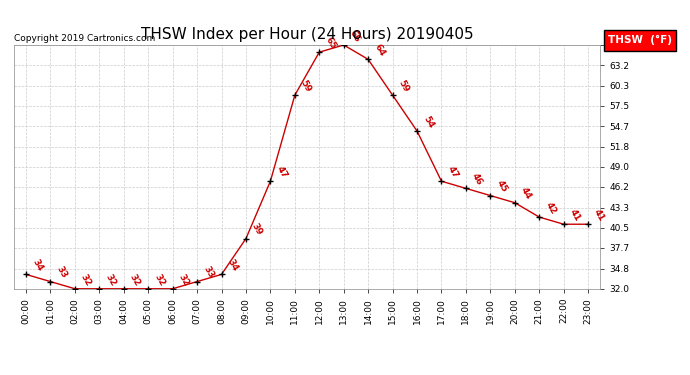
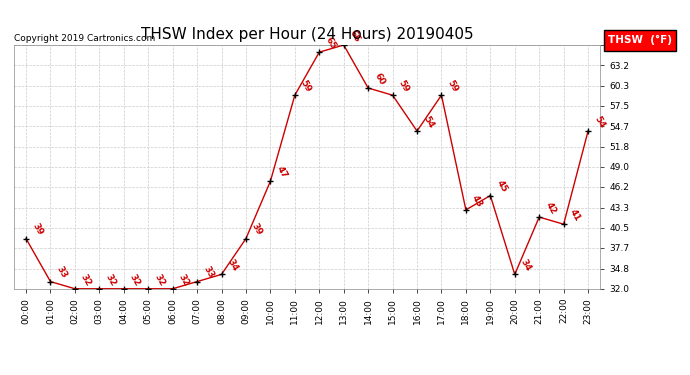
00:00: 34 -> 39
14:00: 64 -> 60
17:00: 47 -> 59
18:00: 46 -> 43
20:00: 44 -> 34
23:00: 41 -> 54
